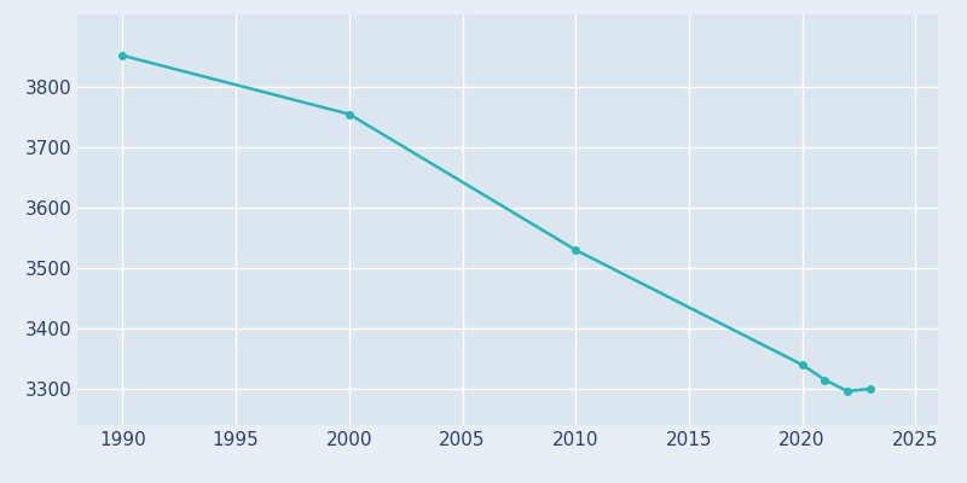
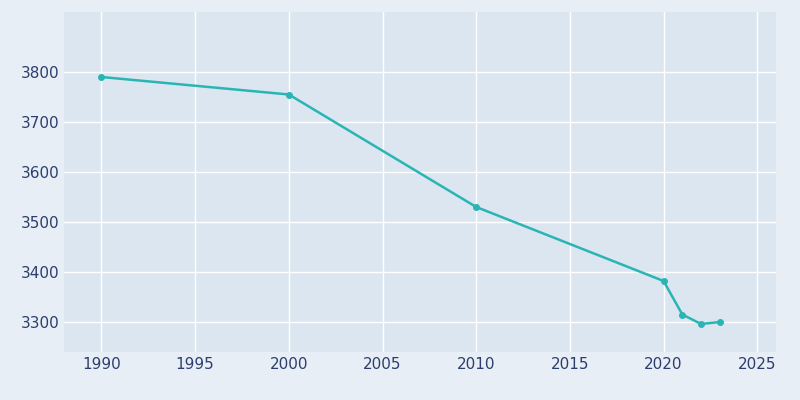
1990: 3852 -> 3790
2020: 3340 -> 3382
